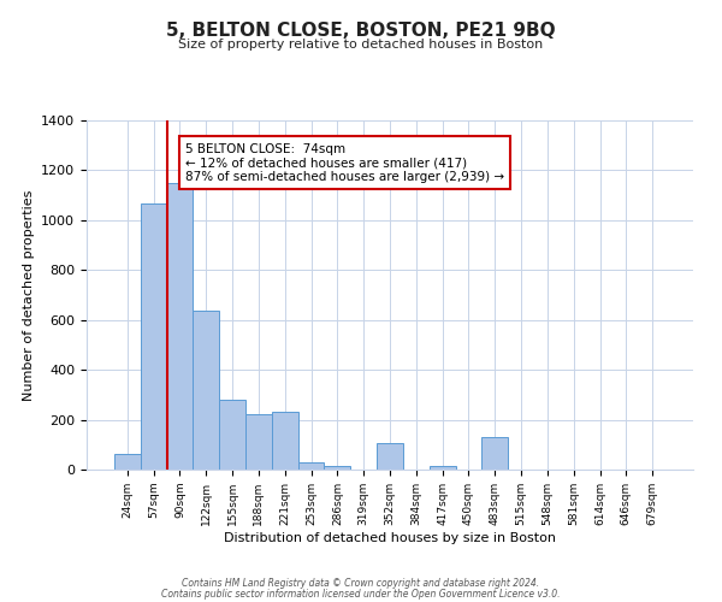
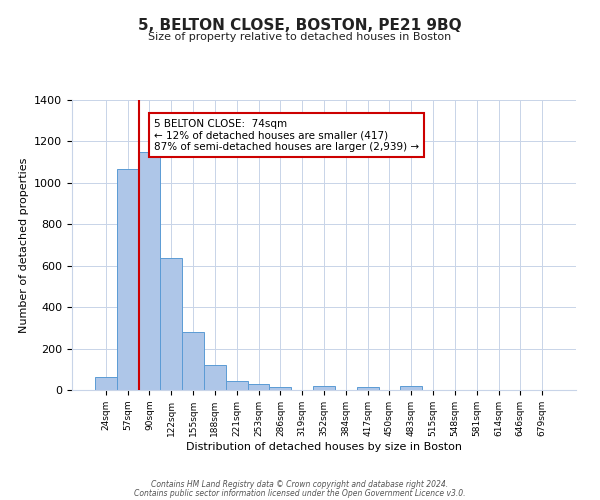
188sqm: 220 -> 120
221sqm: 230 -> 45
352sqm: 105 -> 20
483sqm: 130 -> 20
